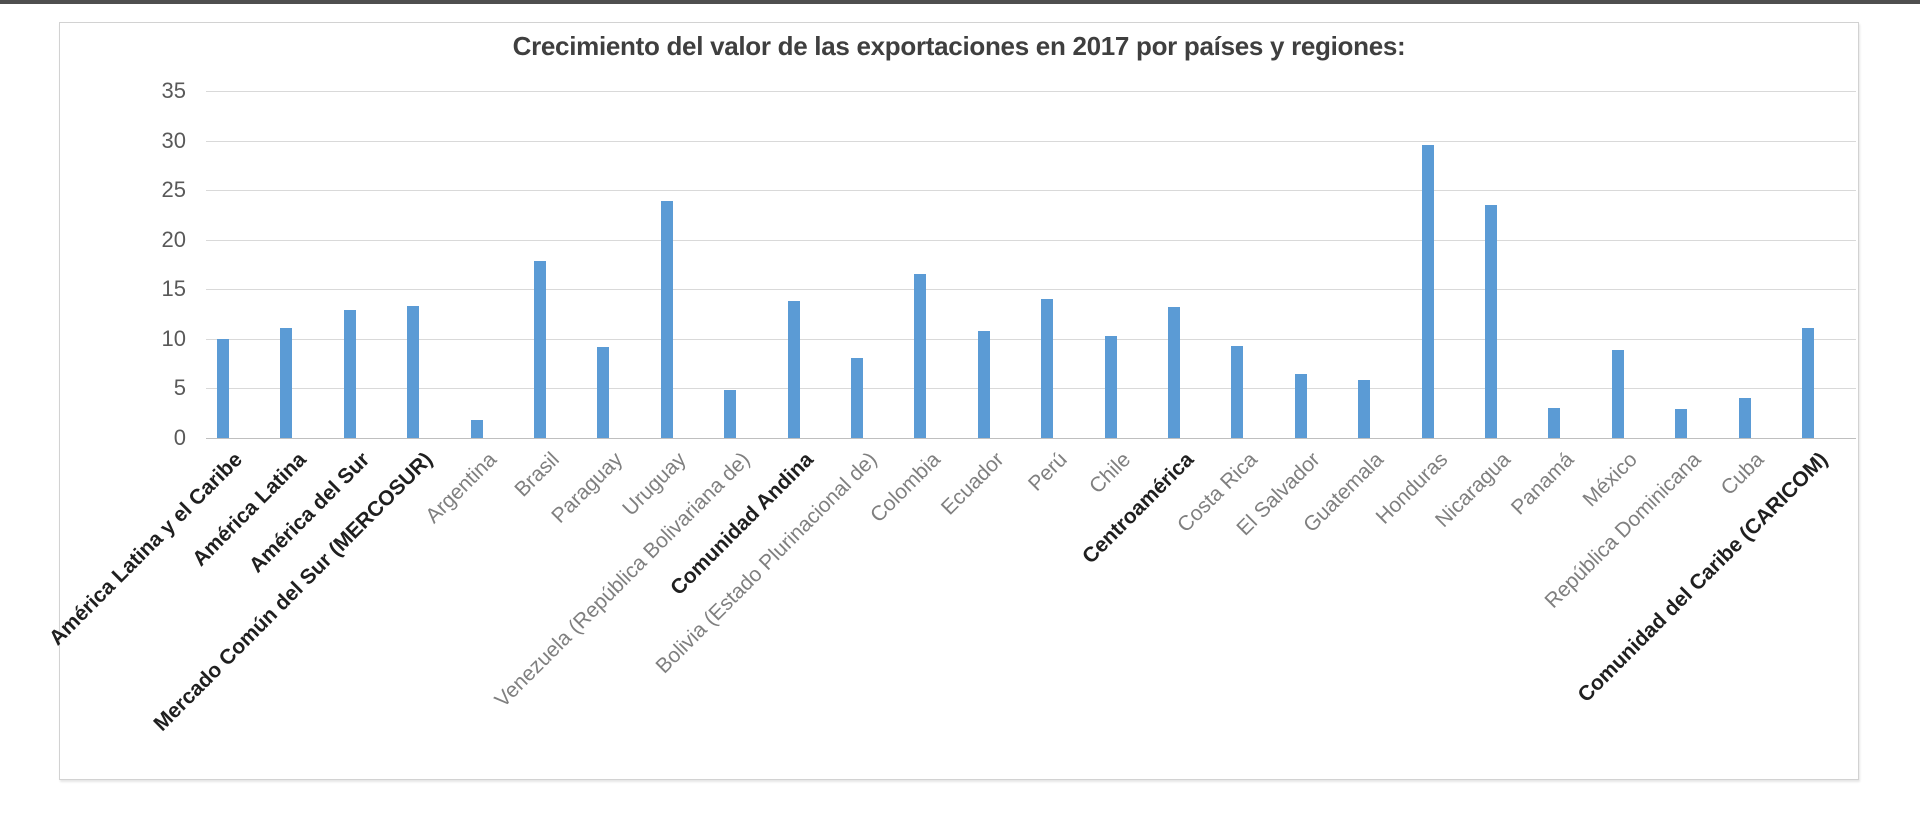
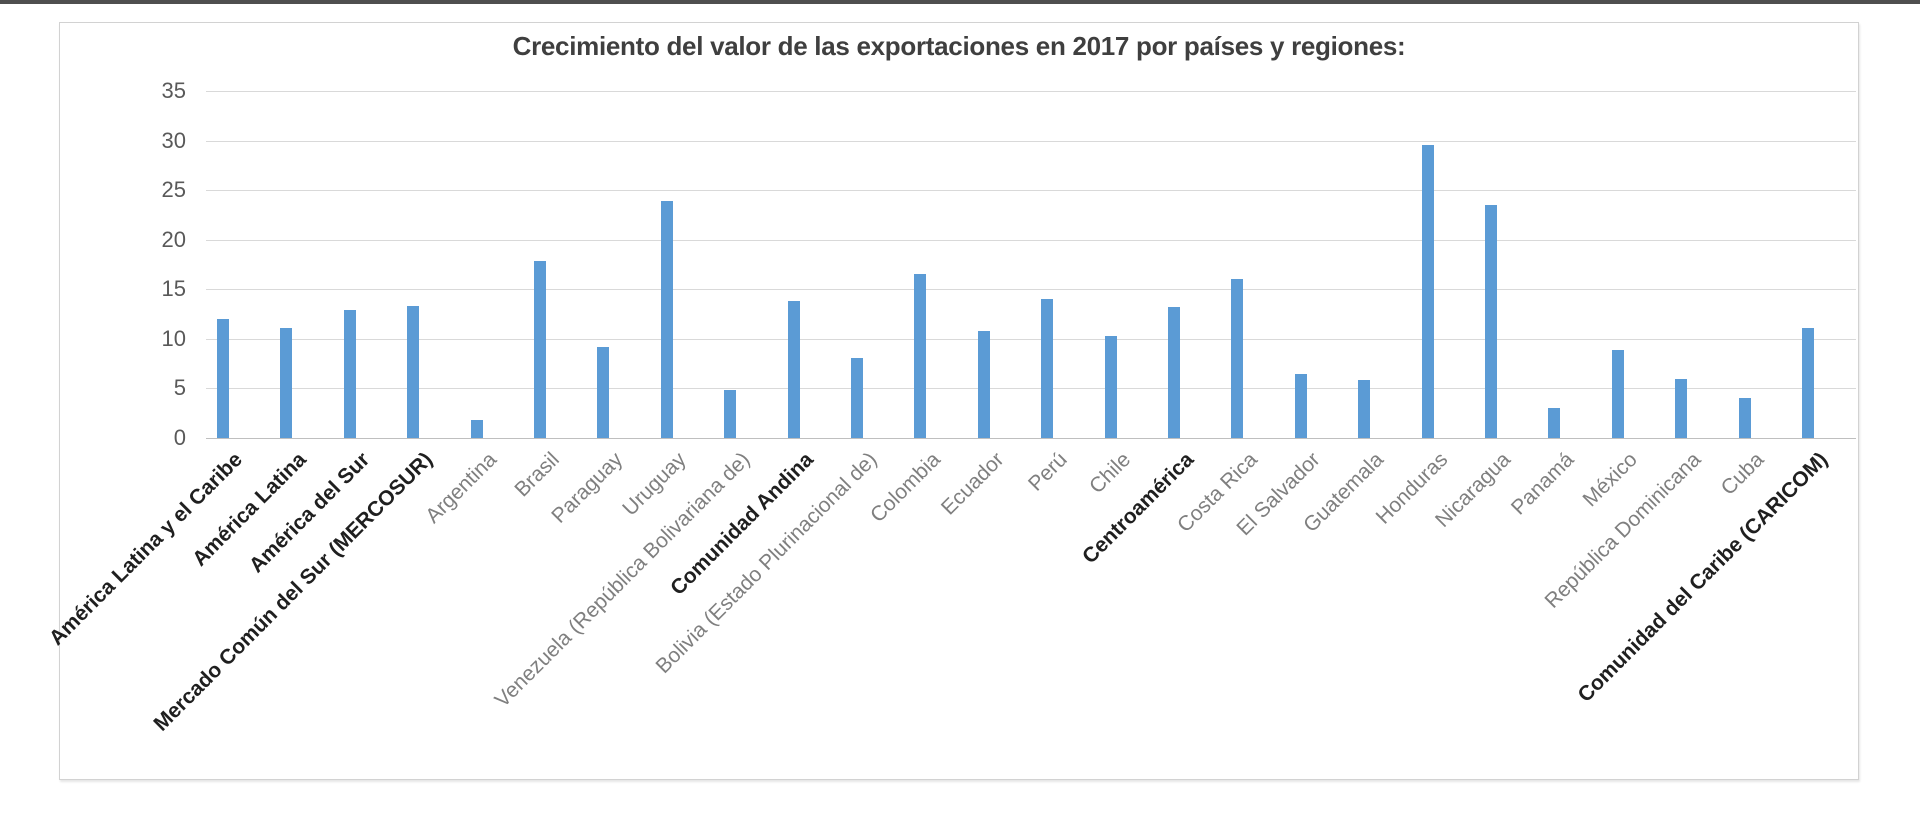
América Latina y el Caribe: 10 -> 12
Costa Rica: 9 -> 16
República Dominicana: 3 -> 6
